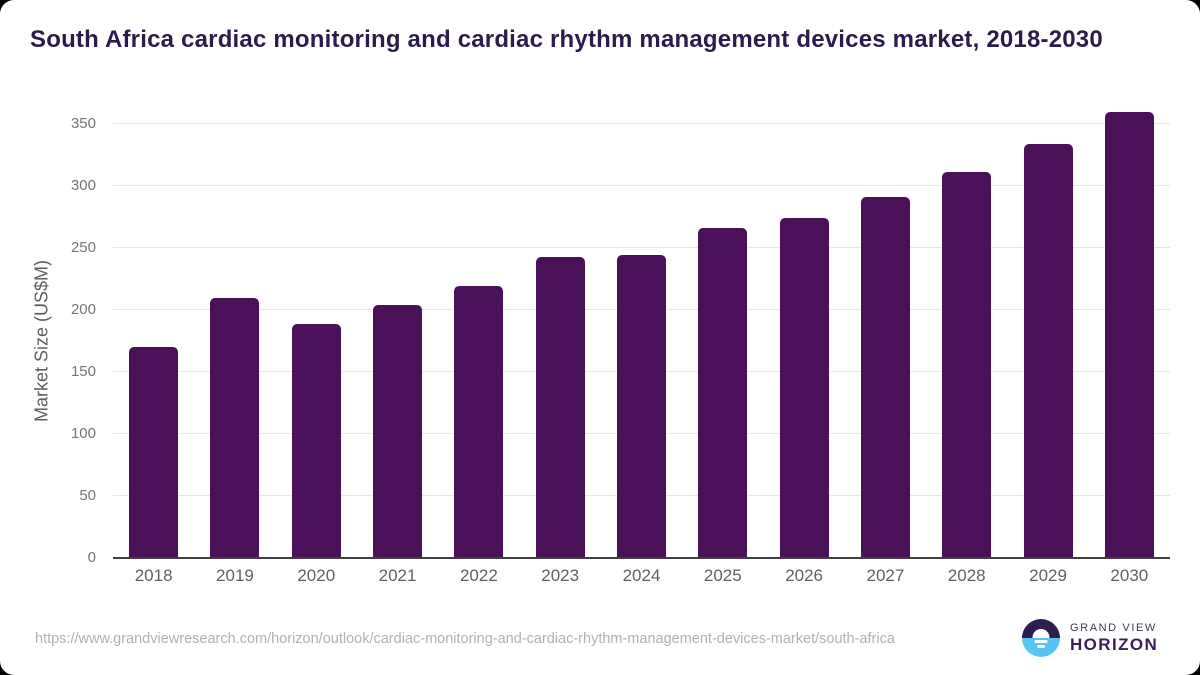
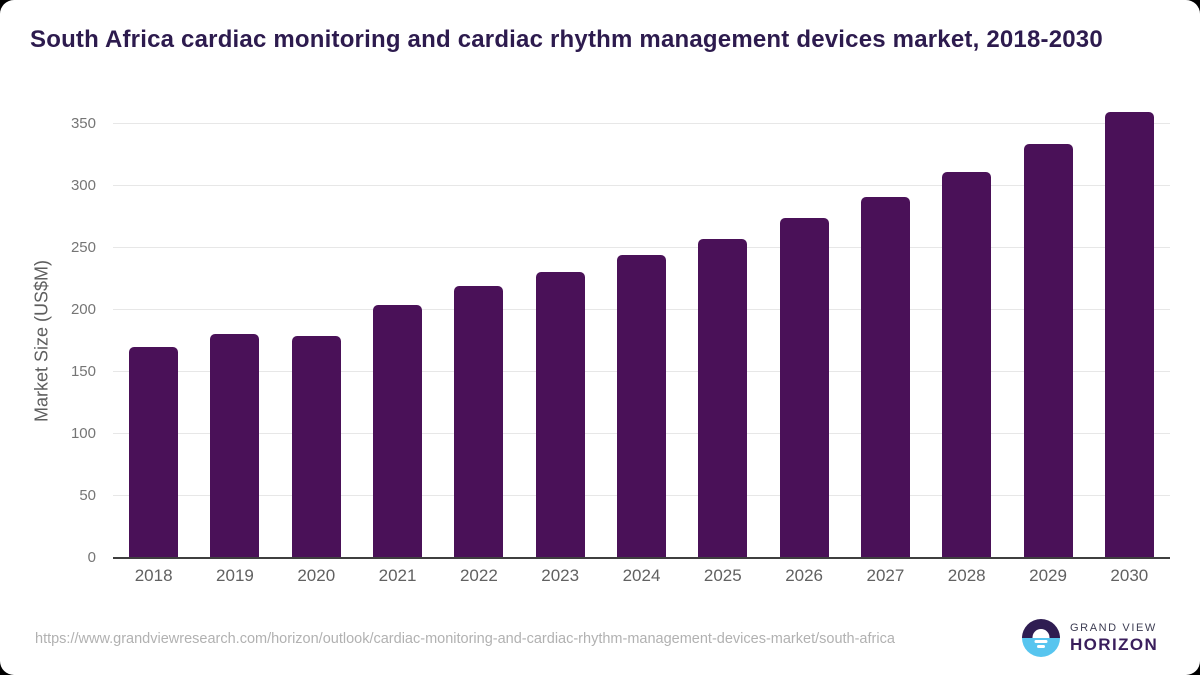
2019: 210 -> 181
2020: 189 -> 179
2023: 243 -> 231
2025: 266 -> 257
